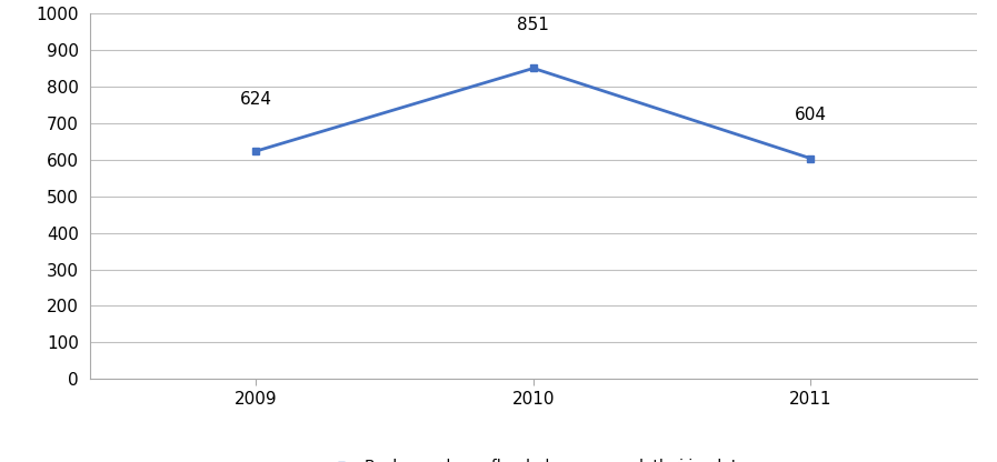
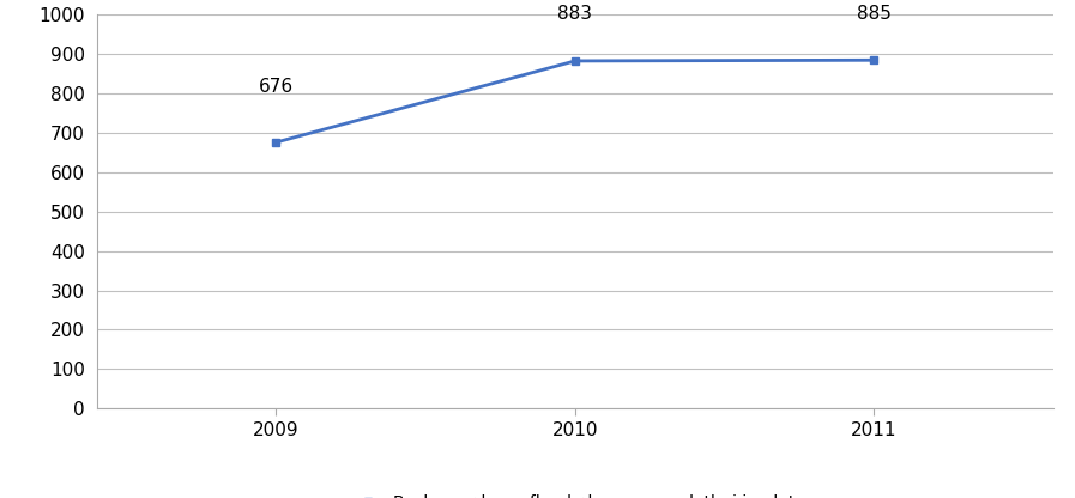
2009: 624 -> 676
2010: 851 -> 883
2011: 604 -> 885
